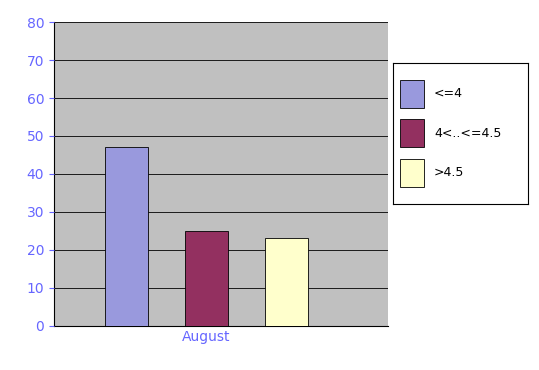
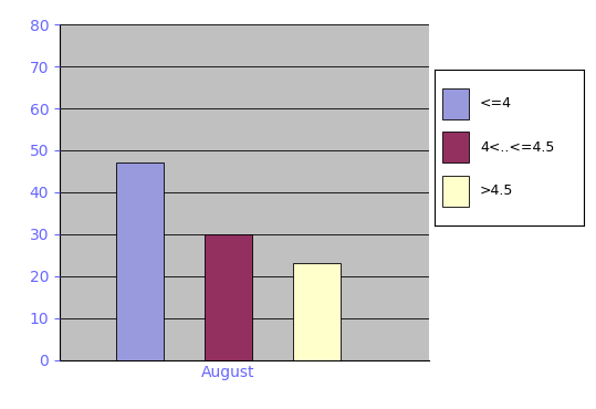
August: 25 -> 30
